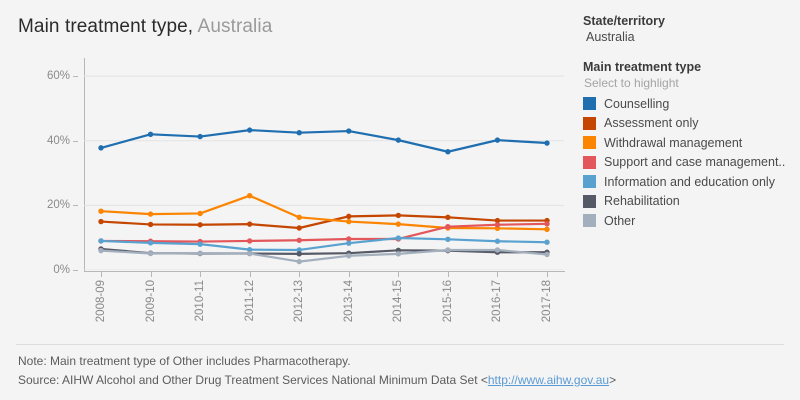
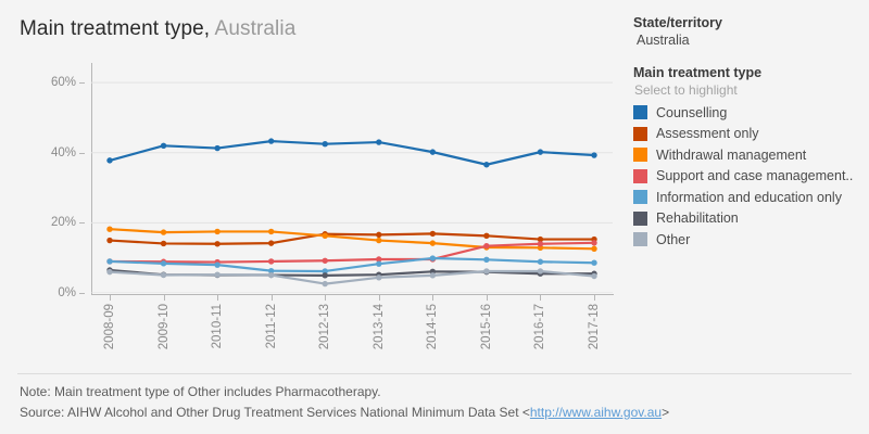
Withdrawal management/2011-12: 23% -> 18%
Assessment only/2012-13: 13% -> 17%
